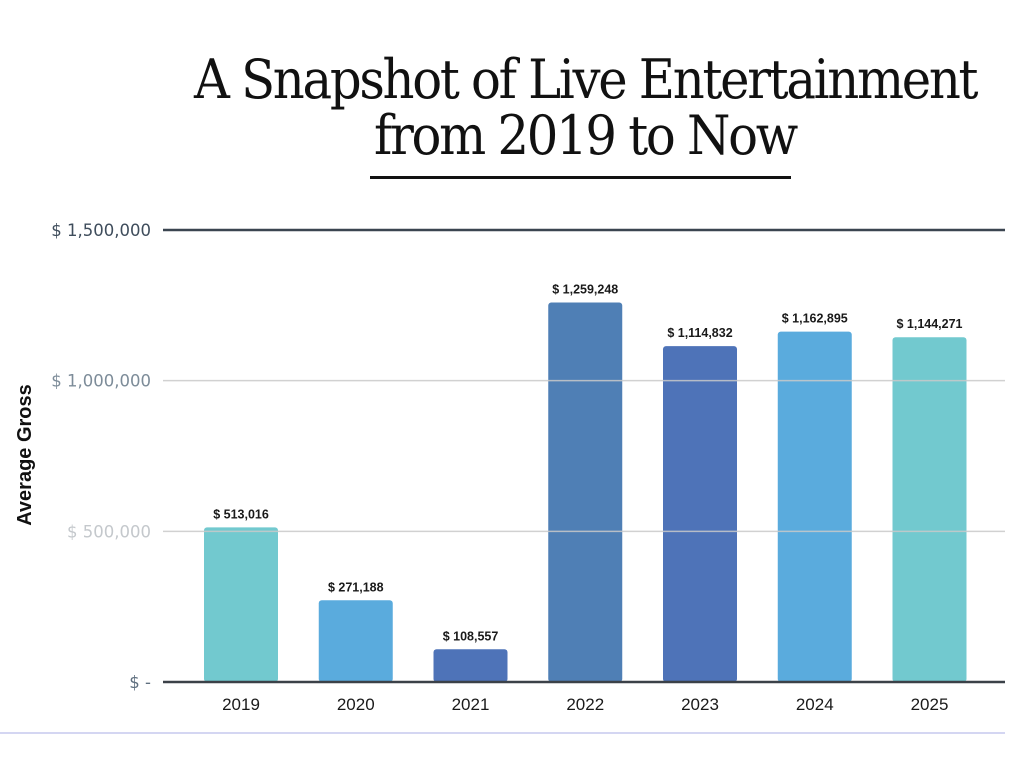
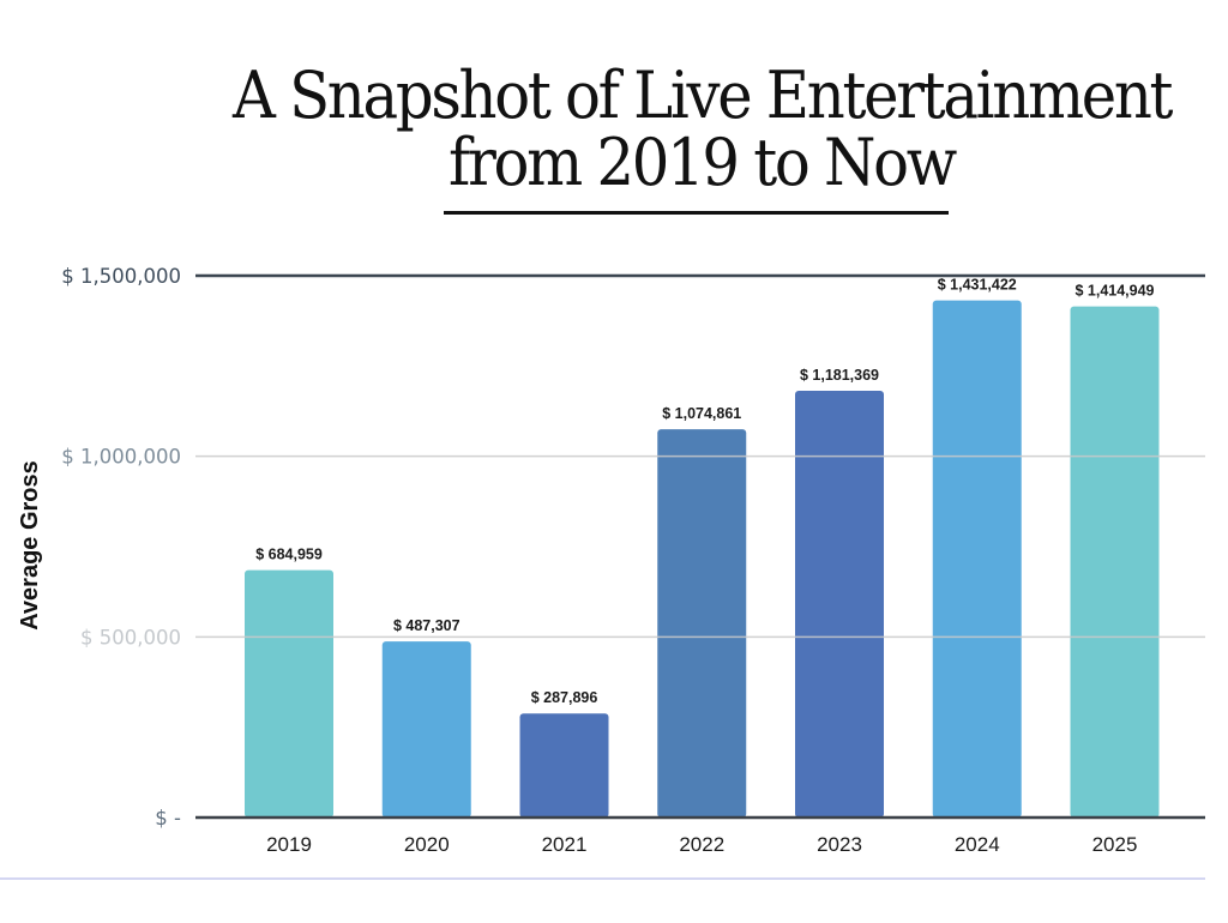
2019: 513,016 -> 684,959
2020: 271,188 -> 487,307
2021: 108,557 -> 287,896
2022: 1,259,248 -> 1,074,861
2023: 1,114,832 -> 1,181,369
2024: 1,162,895 -> 1,431,422
2025: 1,144,271 -> 1,414,949
